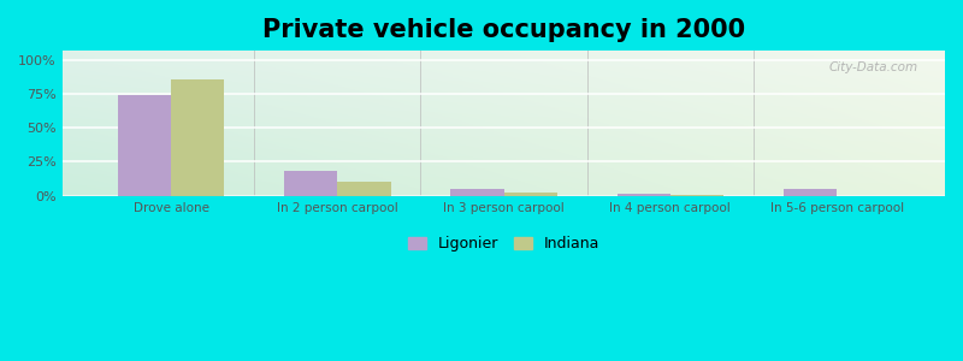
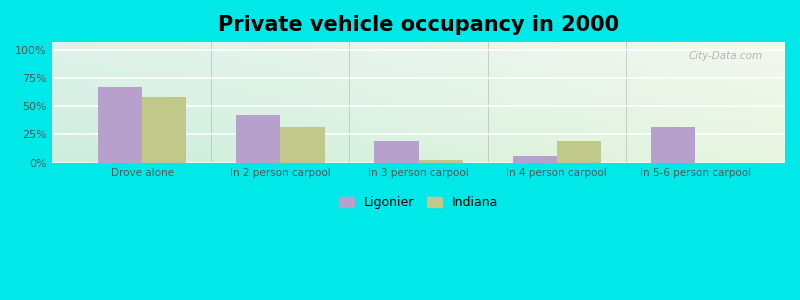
Ligonier/Drove alone: 74% -> 67%
Indiana/Drove alone: 86% -> 58%
Ligonier/In 2 person carpool: 18% -> 42%
Indiana/In 2 person carpool: 10% -> 32%
Ligonier/In 3 person carpool: 5% -> 19%
Ligonier/In 4 person carpool: 1% -> 6%
Indiana/In 4 person carpool: 0% -> 19%
Ligonier/In 5-6 person carpool: 5% -> 32%
